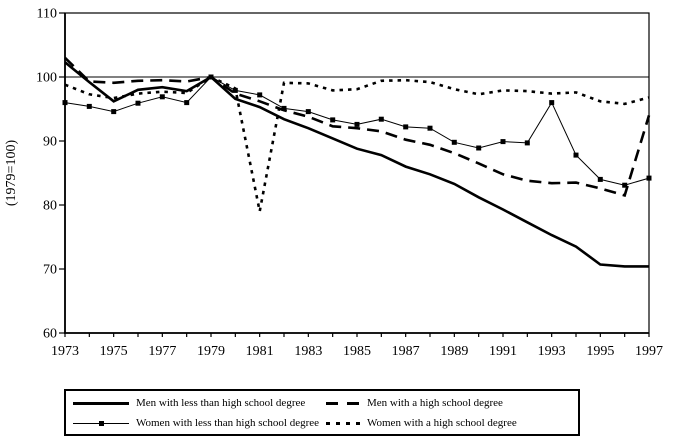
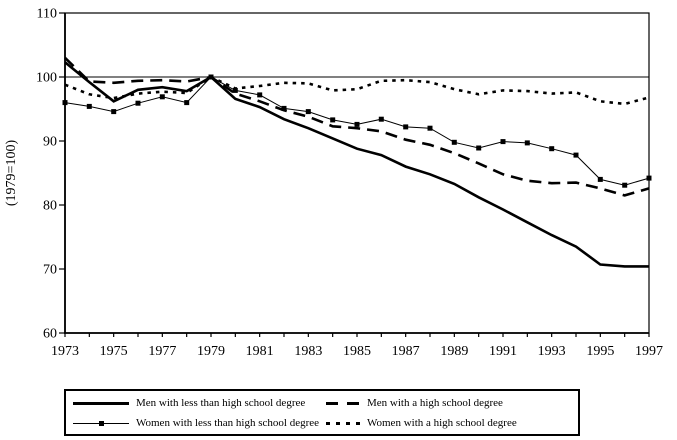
Women with a high school degree/1981: 79 -> 99
Women with less than high school degree/1993: 96 -> 89
Men with a high school degree/1997: 94 -> 83
